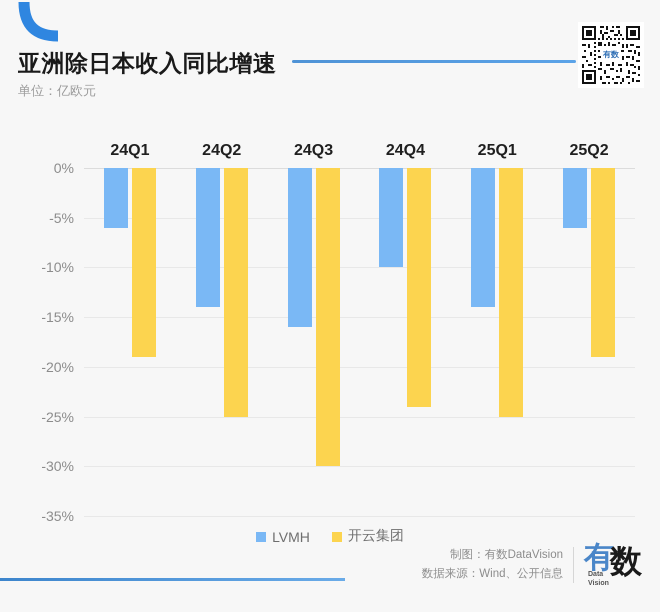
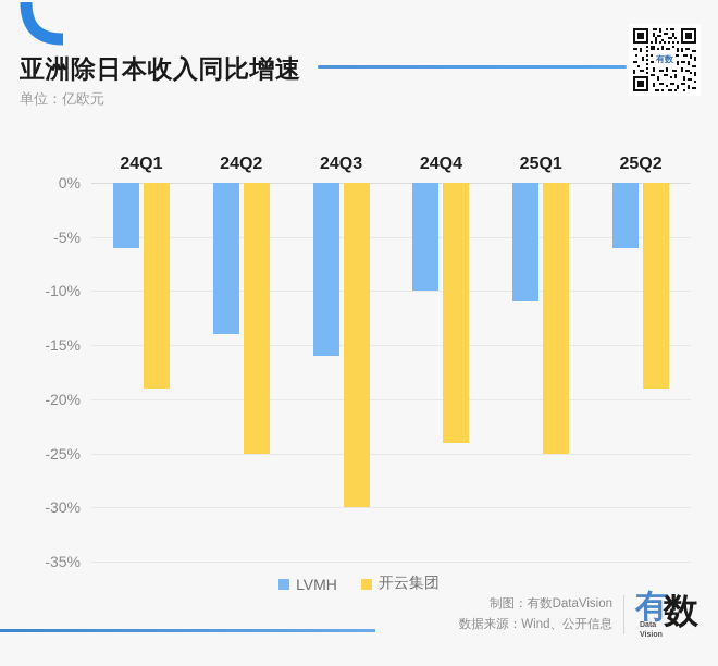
LVMH/25Q1: -14% -> -11%
